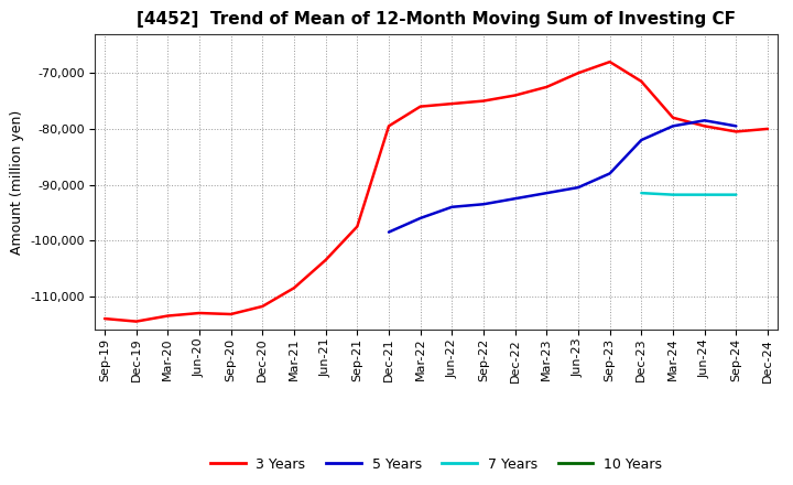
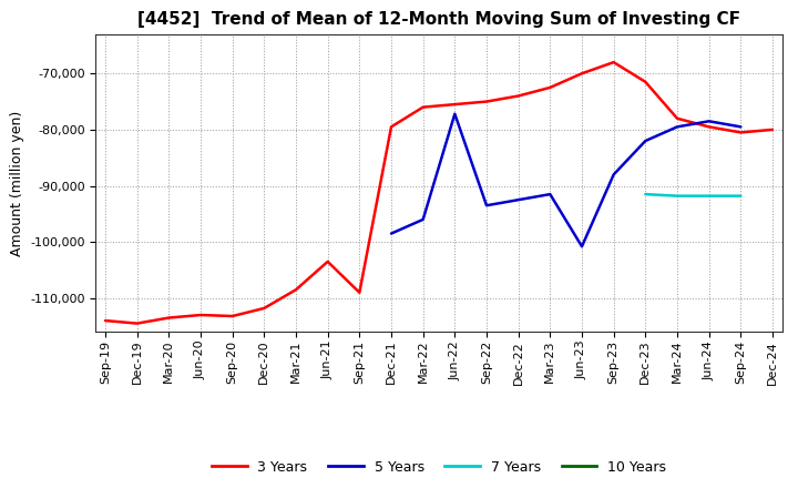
3 Years/Sep-21: -97,500 -> -109,000
5 Years/Jun-22: -94,000 -> -77,200
5 Years/Jun-23: -90,500 -> -100,800
